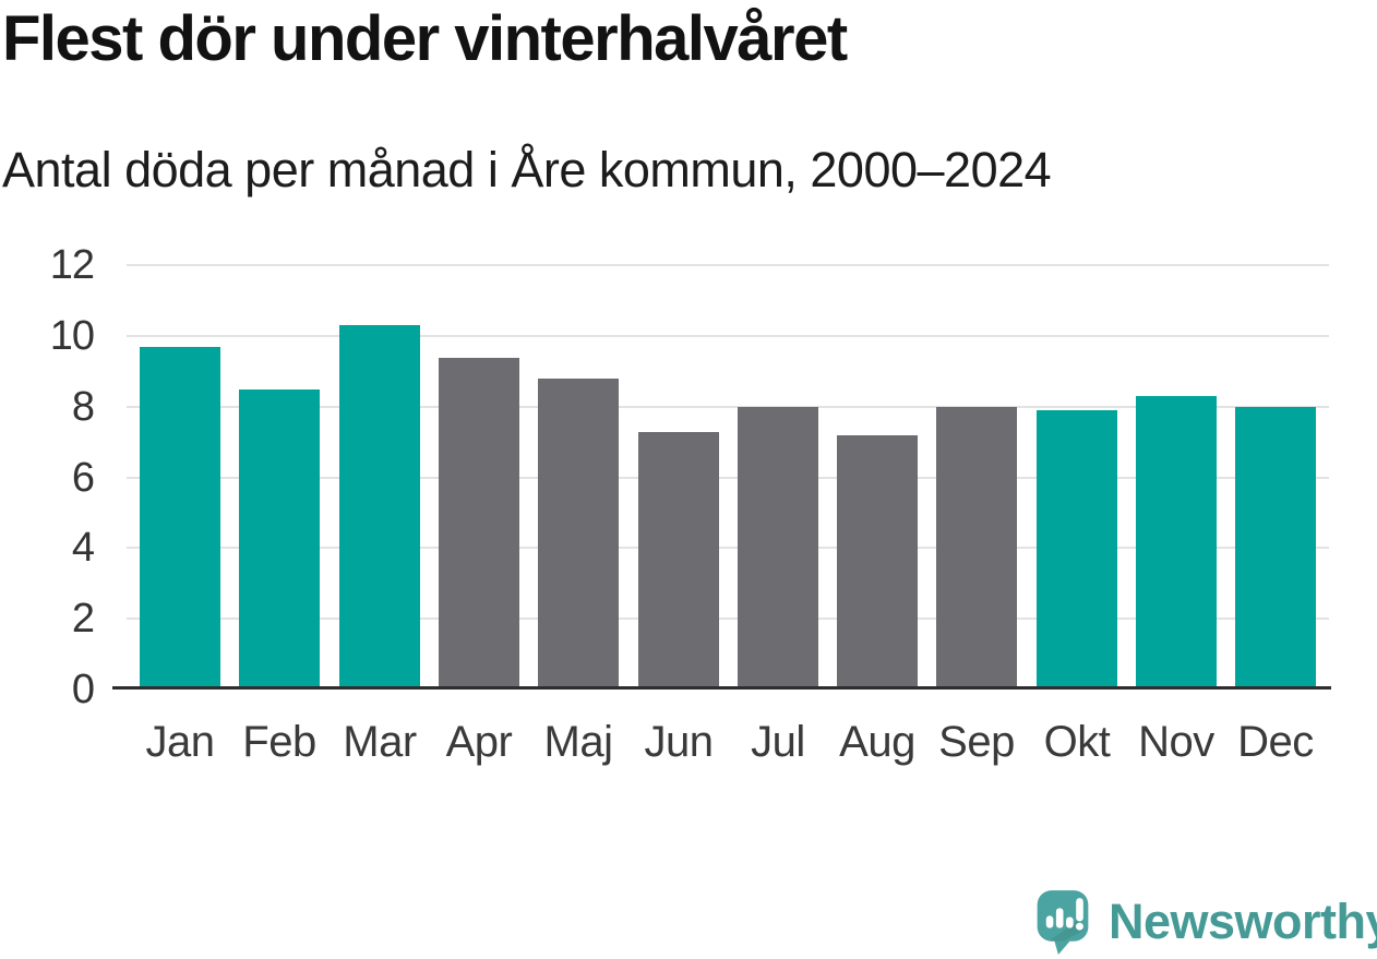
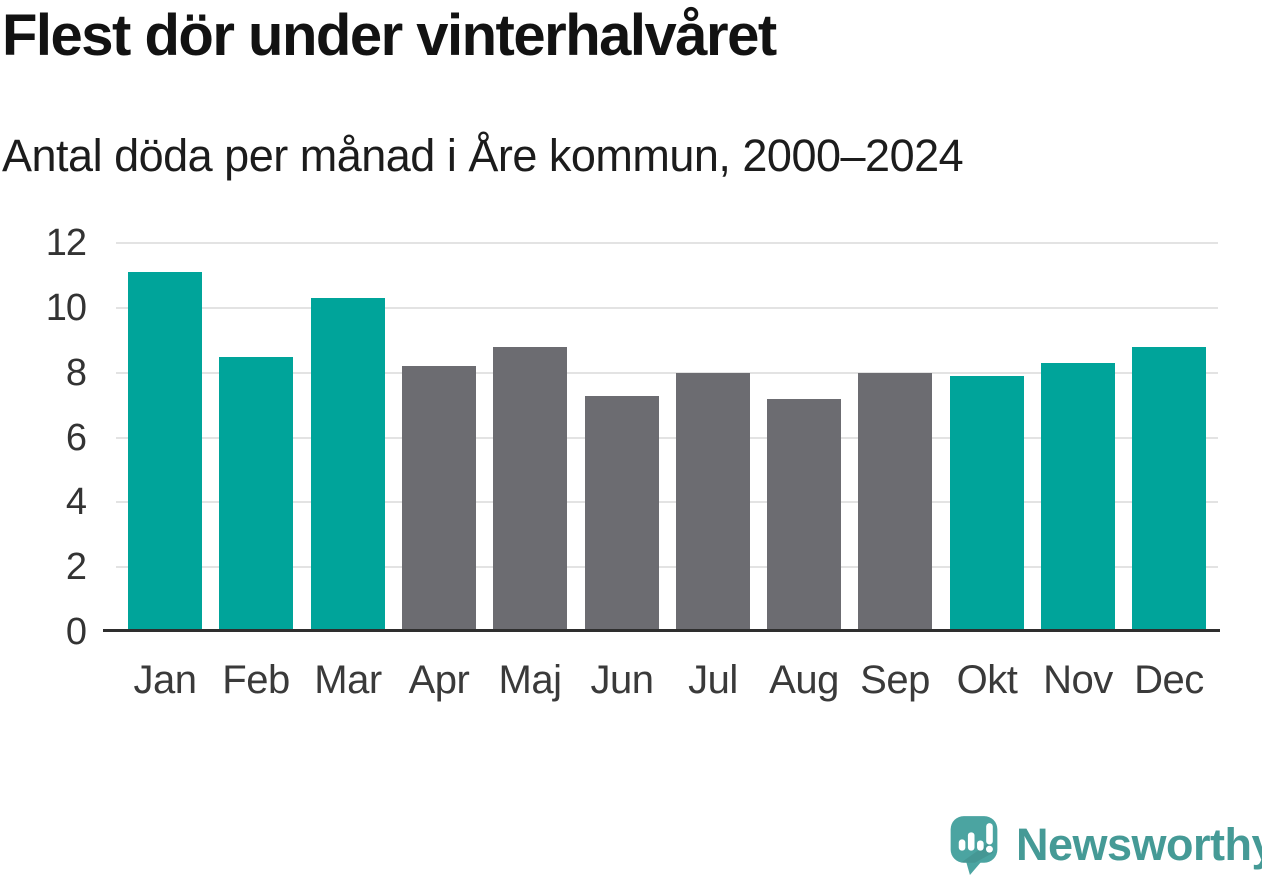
Jan: 9.6 -> 11.0
Apr: 9.3 -> 8.1
Dec: 7.9 -> 8.7
